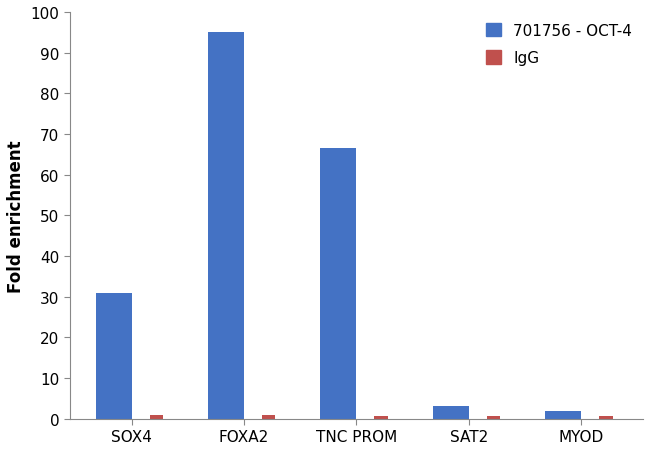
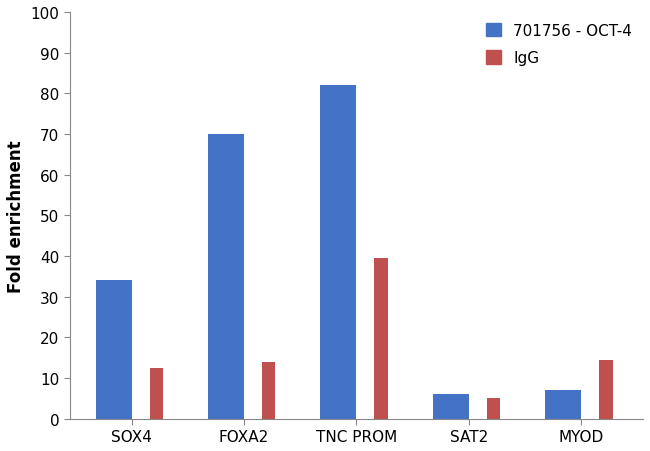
701756 - OCT-4/SOX4: 31.0 -> 34.0
IgG/SOX4: 0.8 -> 12.5
701756 - OCT-4/FOXA2: 95.0 -> 70.0
IgG/FOXA2: 0.8 -> 14.0
701756 - OCT-4/TNC PROM: 66.5 -> 82.0
IgG/TNC PROM: 0.7 -> 39.5
701756 - OCT-4/SAT2: 3.0 -> 6.0
IgG/SAT2: 0.7 -> 5.0
701756 - OCT-4/MYOD: 2.0 -> 7.0
IgG/MYOD: 0.7 -> 14.5
